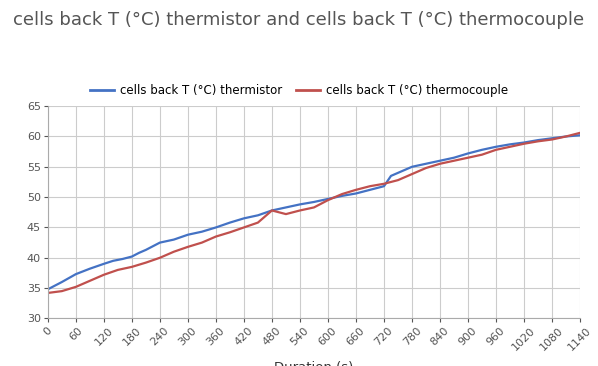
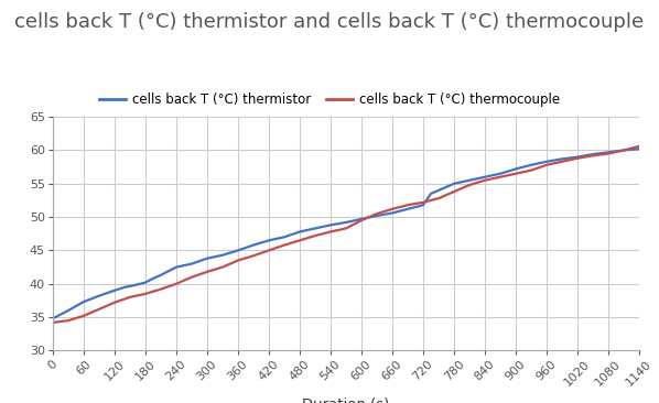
cells back T (°C) thermocouple/480: 47.8 -> 46.5
